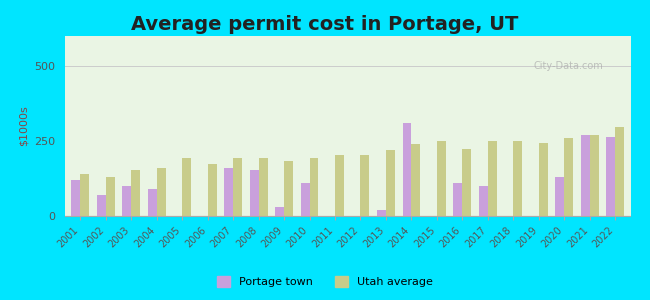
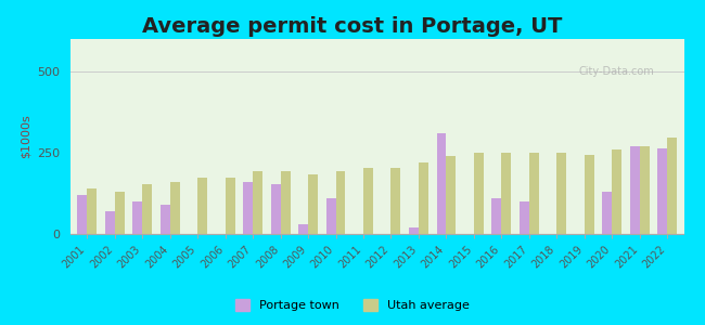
Utah average/2005: 195 -> 175
Utah average/2016: 225 -> 250
